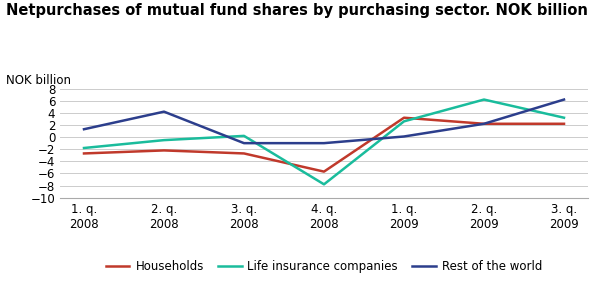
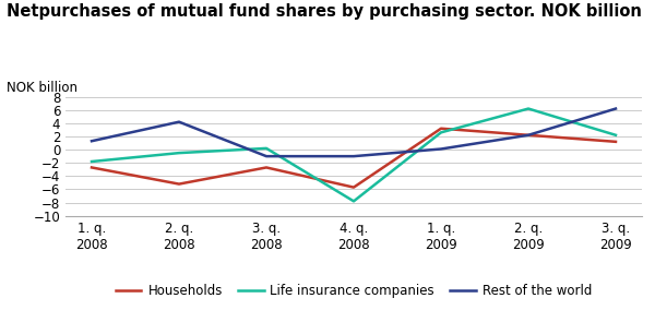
Households/2. q. 2008: -2.2 -> -5.2
Households/3. q. 2009: 2.2 -> 1.2
Life insurance companies/3. q. 2009: 3.2 -> 2.2
